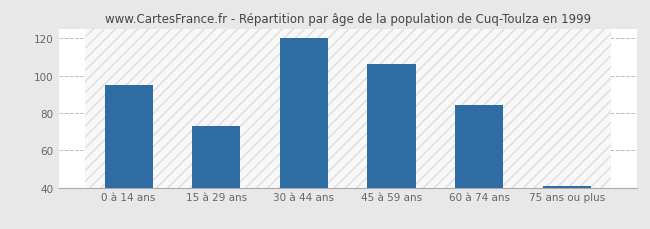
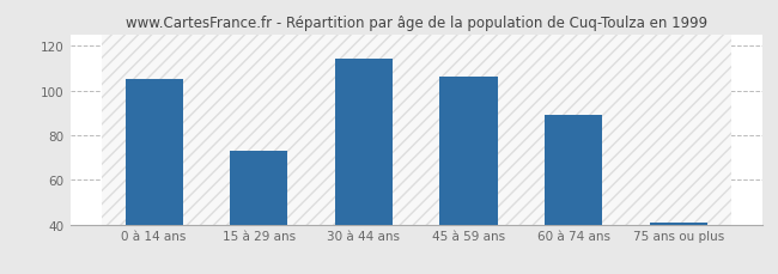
0 à 14 ans: 95 -> 105
30 à 44 ans: 120 -> 114
60 à 74 ans: 84 -> 89
